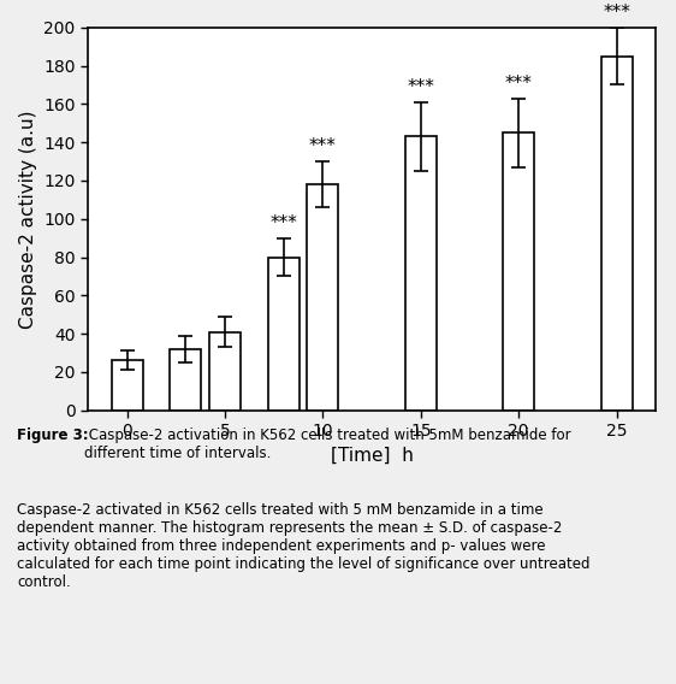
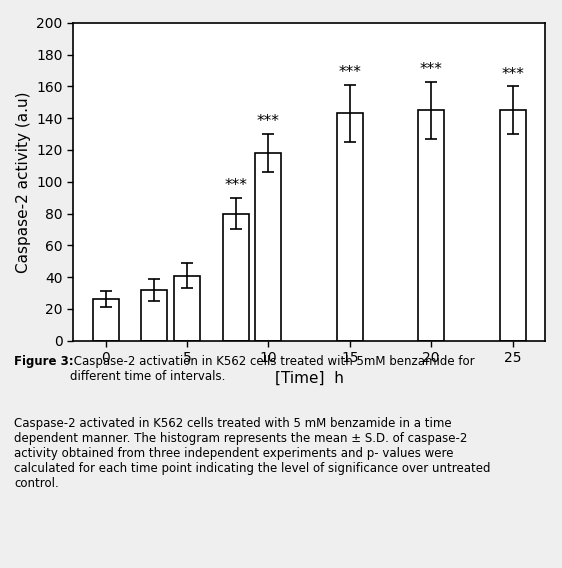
25: 185 -> 145
